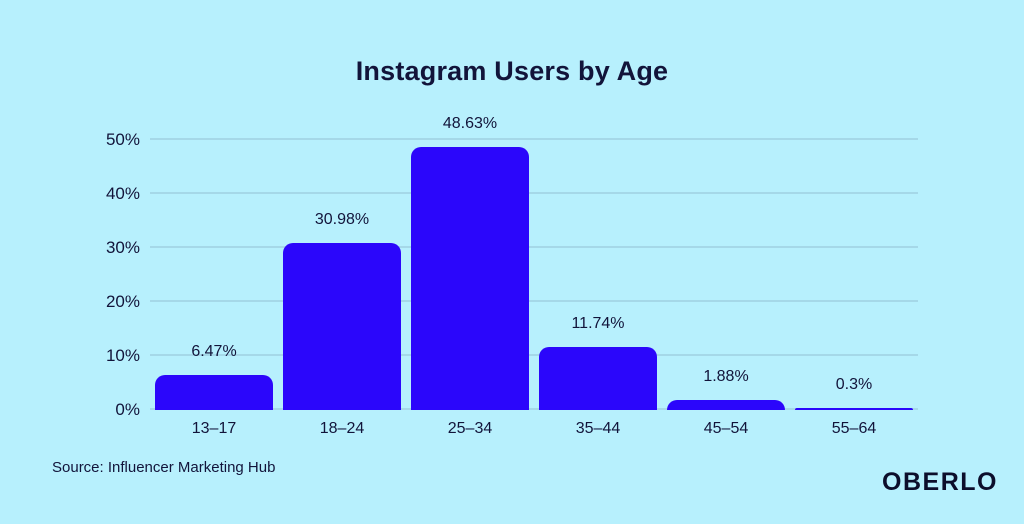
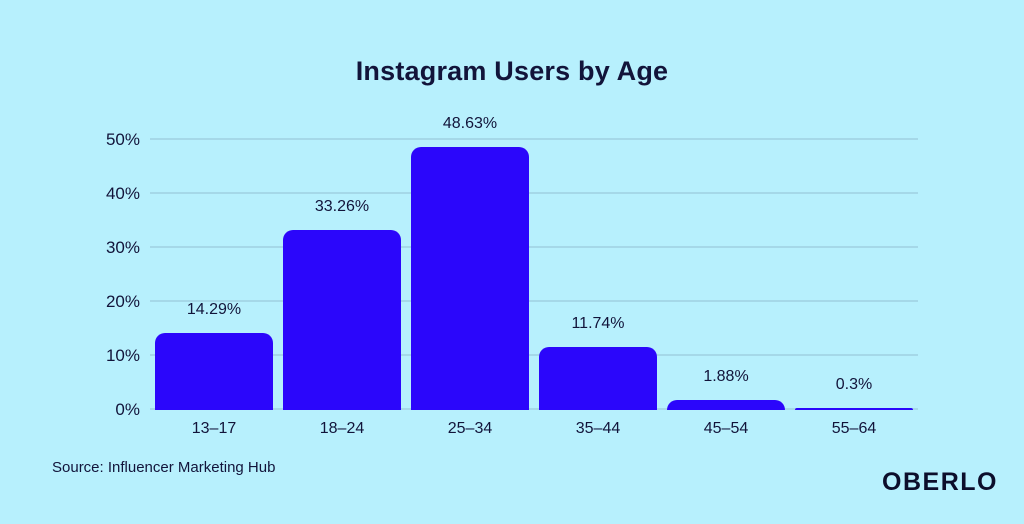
13–17: 6.47% -> 14.29%
18–24: 30.98% -> 33.26%
